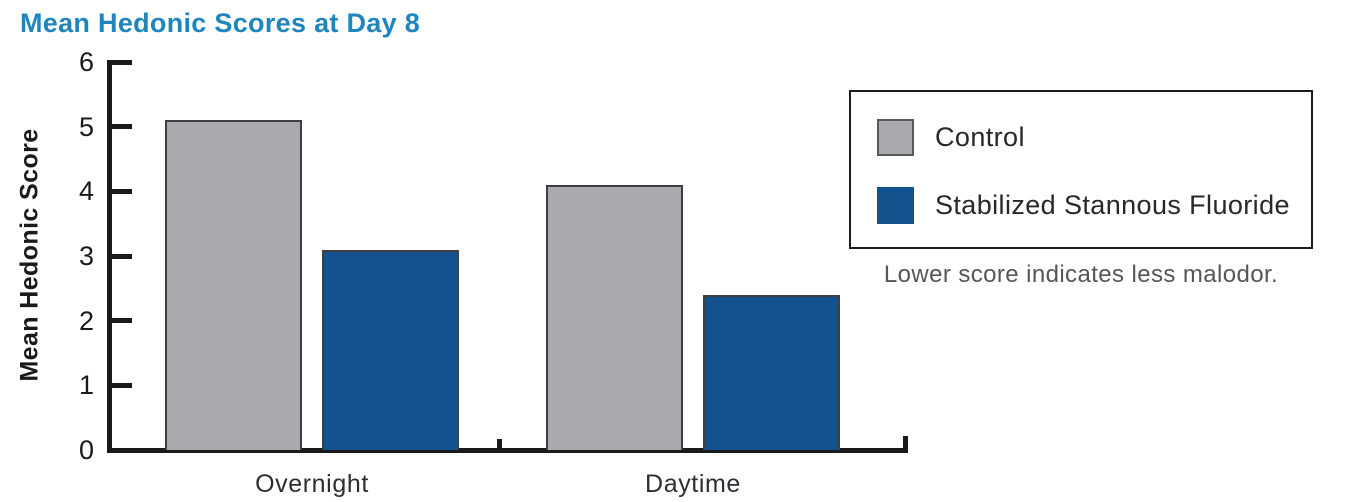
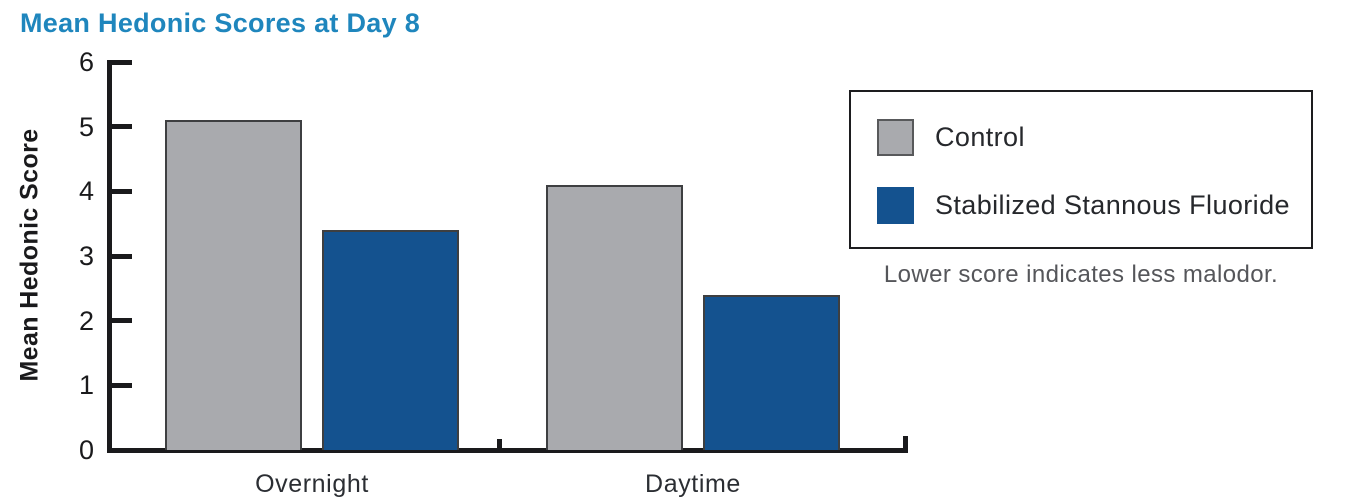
Stabilized Stannous Fluoride/Overnight: 3.1 -> 3.4
